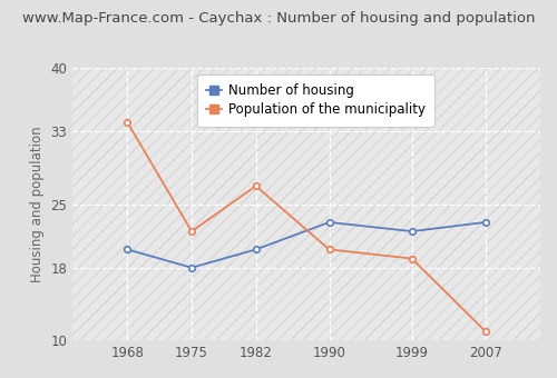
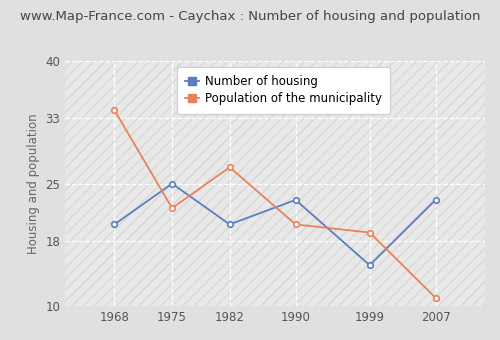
Number of housing/1975: 18 -> 25
Number of housing/1999: 22 -> 15
